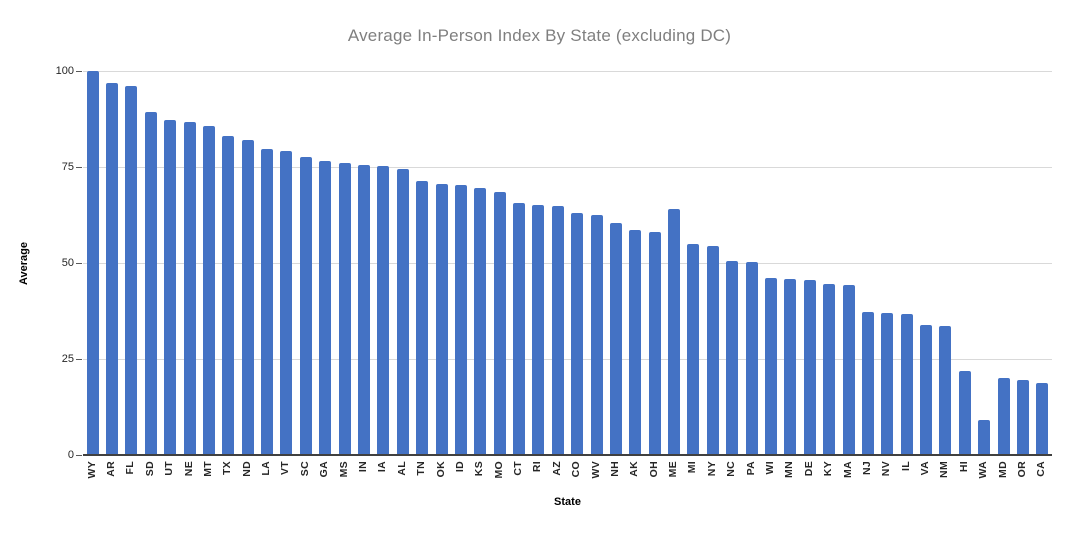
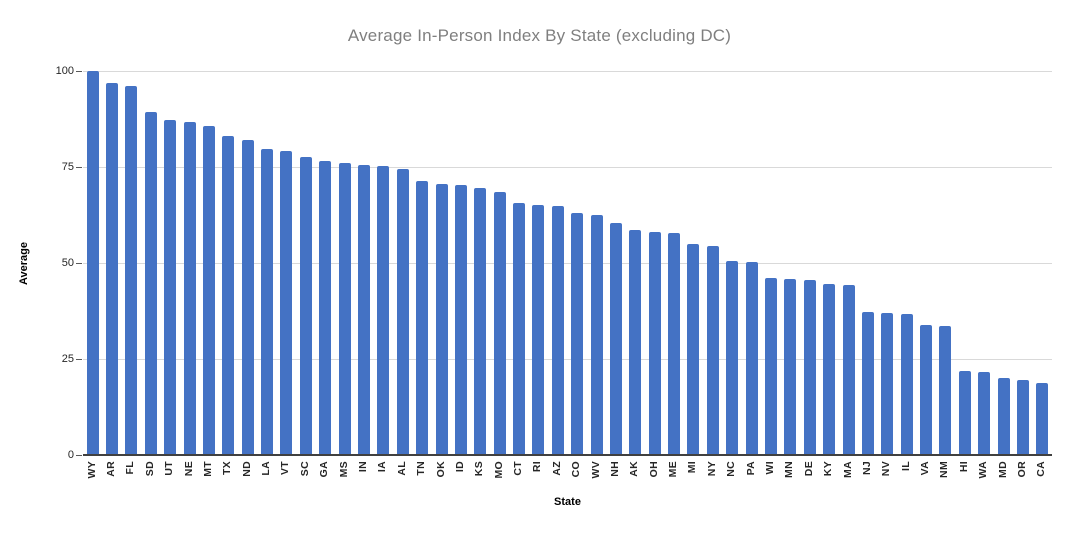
ME: 64 -> 58
WA: 9 -> 22
